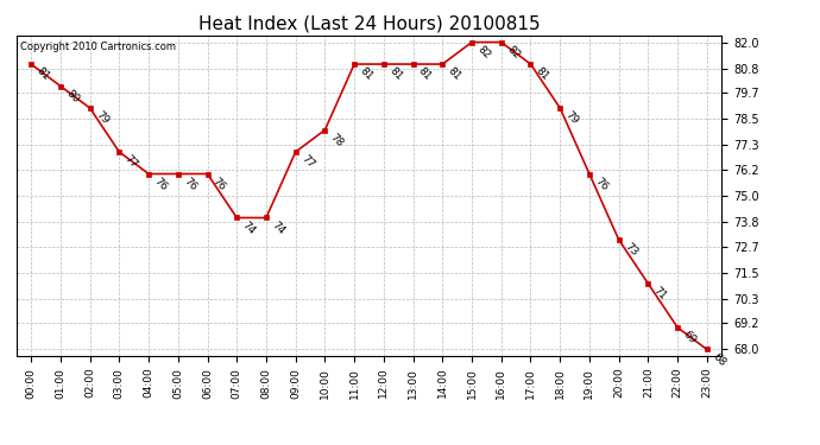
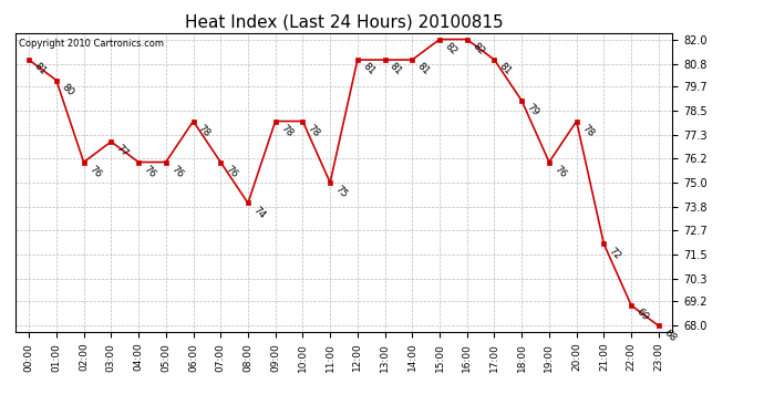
02:00: 79 -> 76
06:00: 76 -> 78
07:00: 74 -> 76
09:00: 77 -> 78
11:00: 81 -> 75
20:00: 73 -> 78
21:00: 71 -> 72
